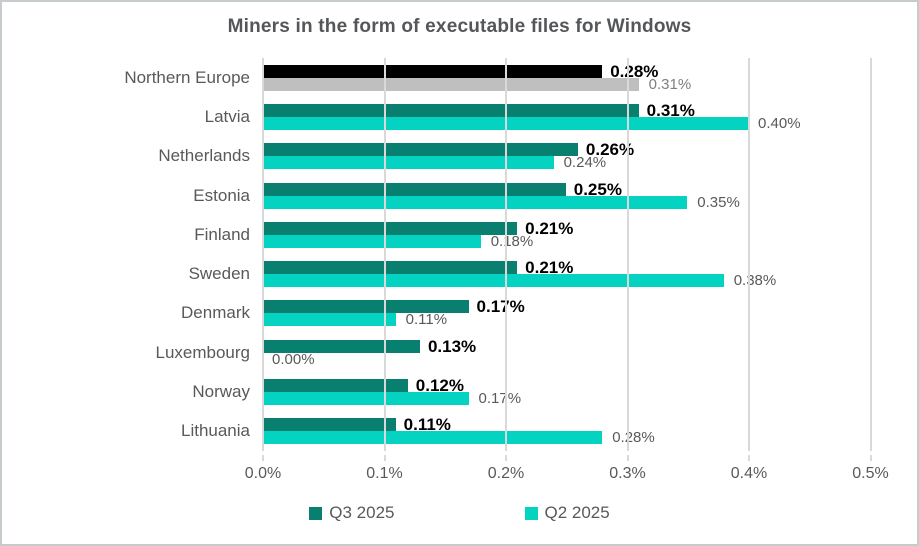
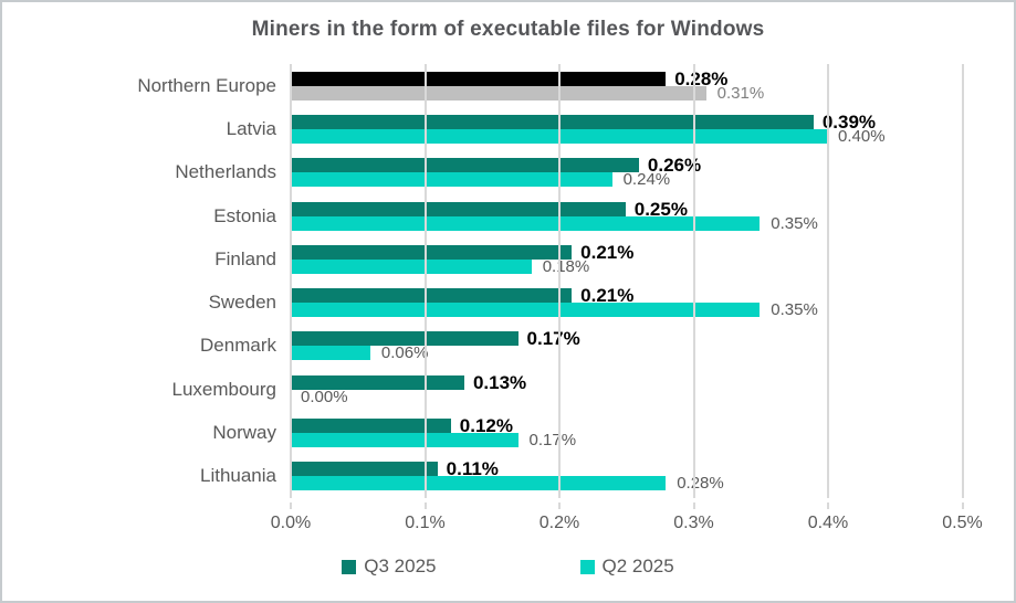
Q3 2025/Latvia: 0.31% -> 0.39%
Q2 2025/Sweden: 0.38% -> 0.35%
Q2 2025/Denmark: 0.11% -> 0.06%
